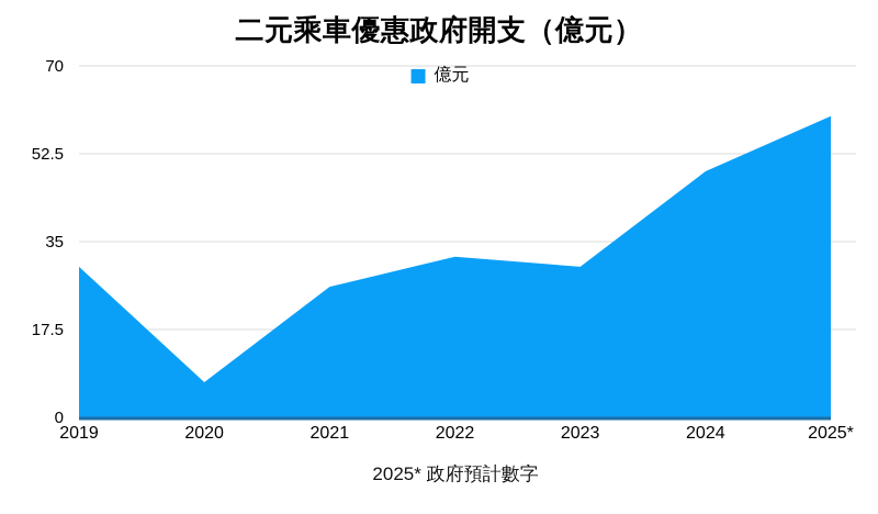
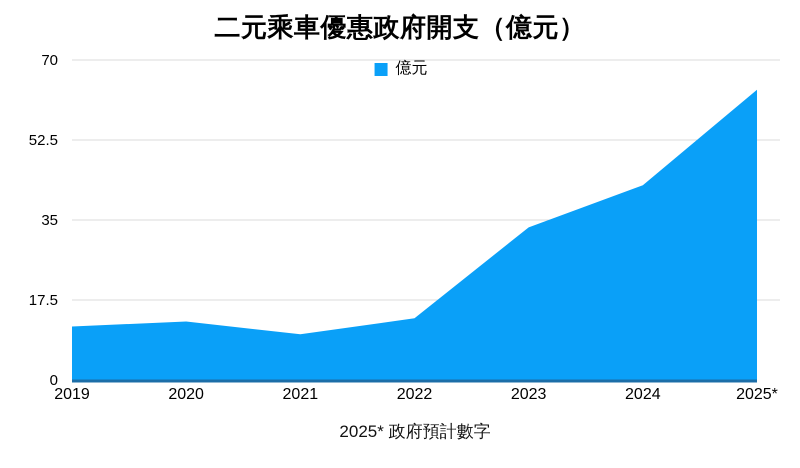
2019: 30 -> 12
2020: 7 -> 13
2021: 26 -> 10
2022: 32 -> 14
2023: 30 -> 33
2024: 49 -> 43
2025*: 60 -> 64
